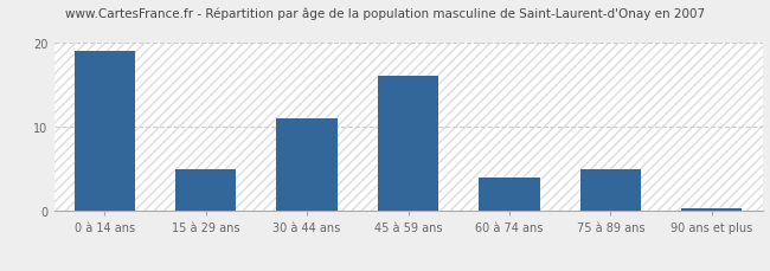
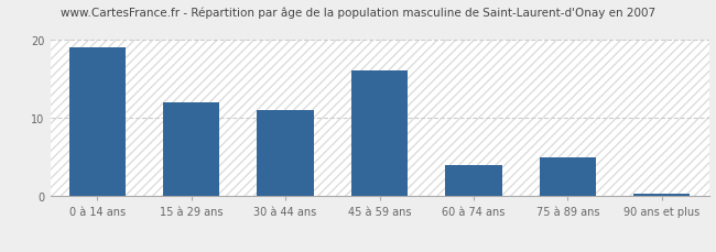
15 à 29 ans: 5.0 -> 12.0
